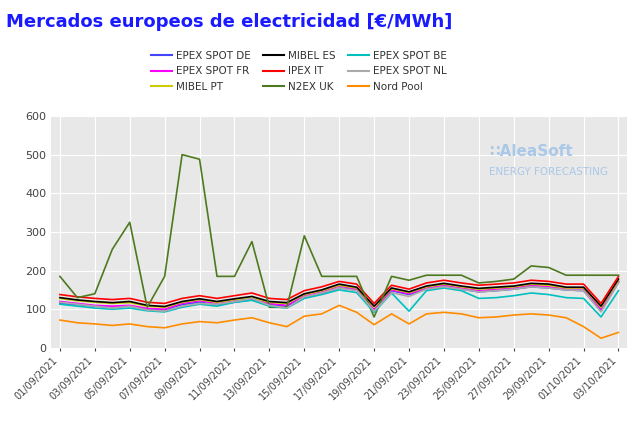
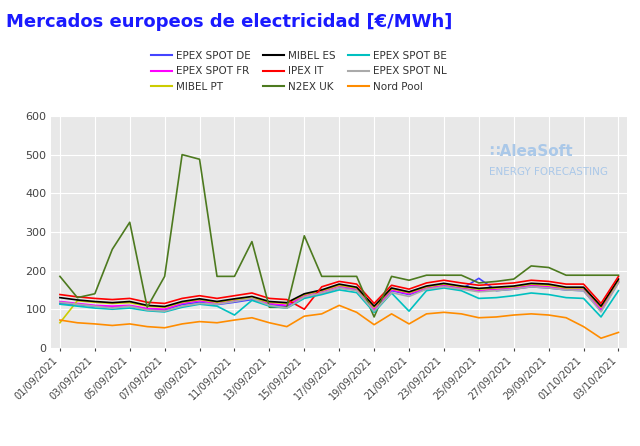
MIBEL PT/01/09/2021: 128 -> 65
EPEX SPOT BE/11/09/2021: 118 -> 85
IPEX IT/15/09/2021: 148 -> 100
EPEX SPOT DE/25/09/2021: 145 -> 180
